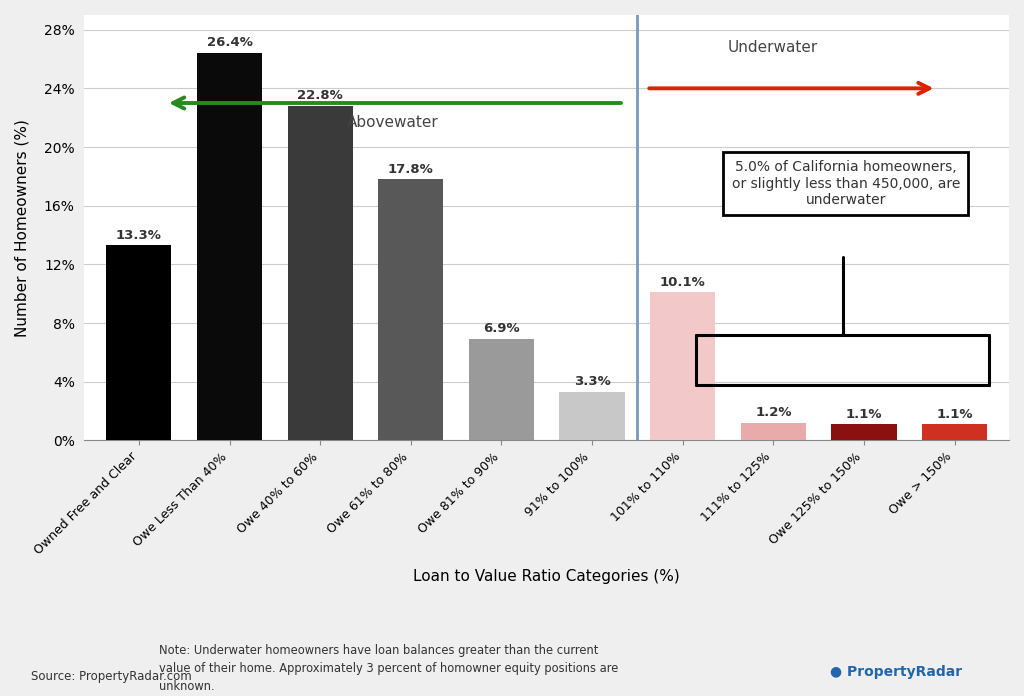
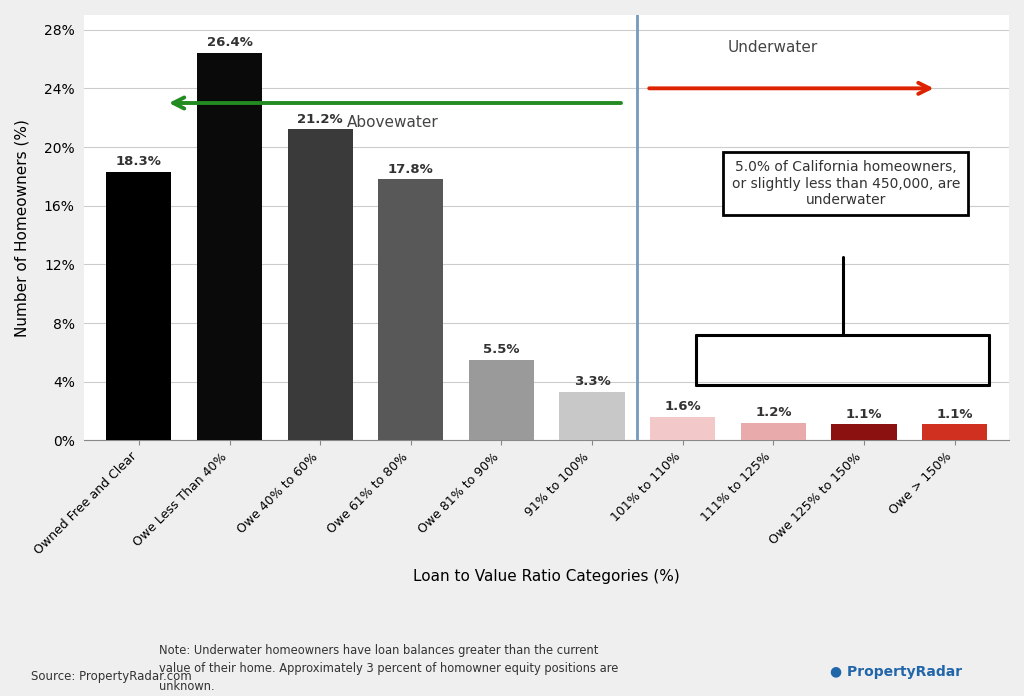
Owned Free and Clear: 13.3% -> 18.3%
Owe 40% to 60%: 22.8% -> 21.2%
Owe 81% to 90%: 6.9% -> 5.5%
101% to 110%: 10.1% -> 1.6%
